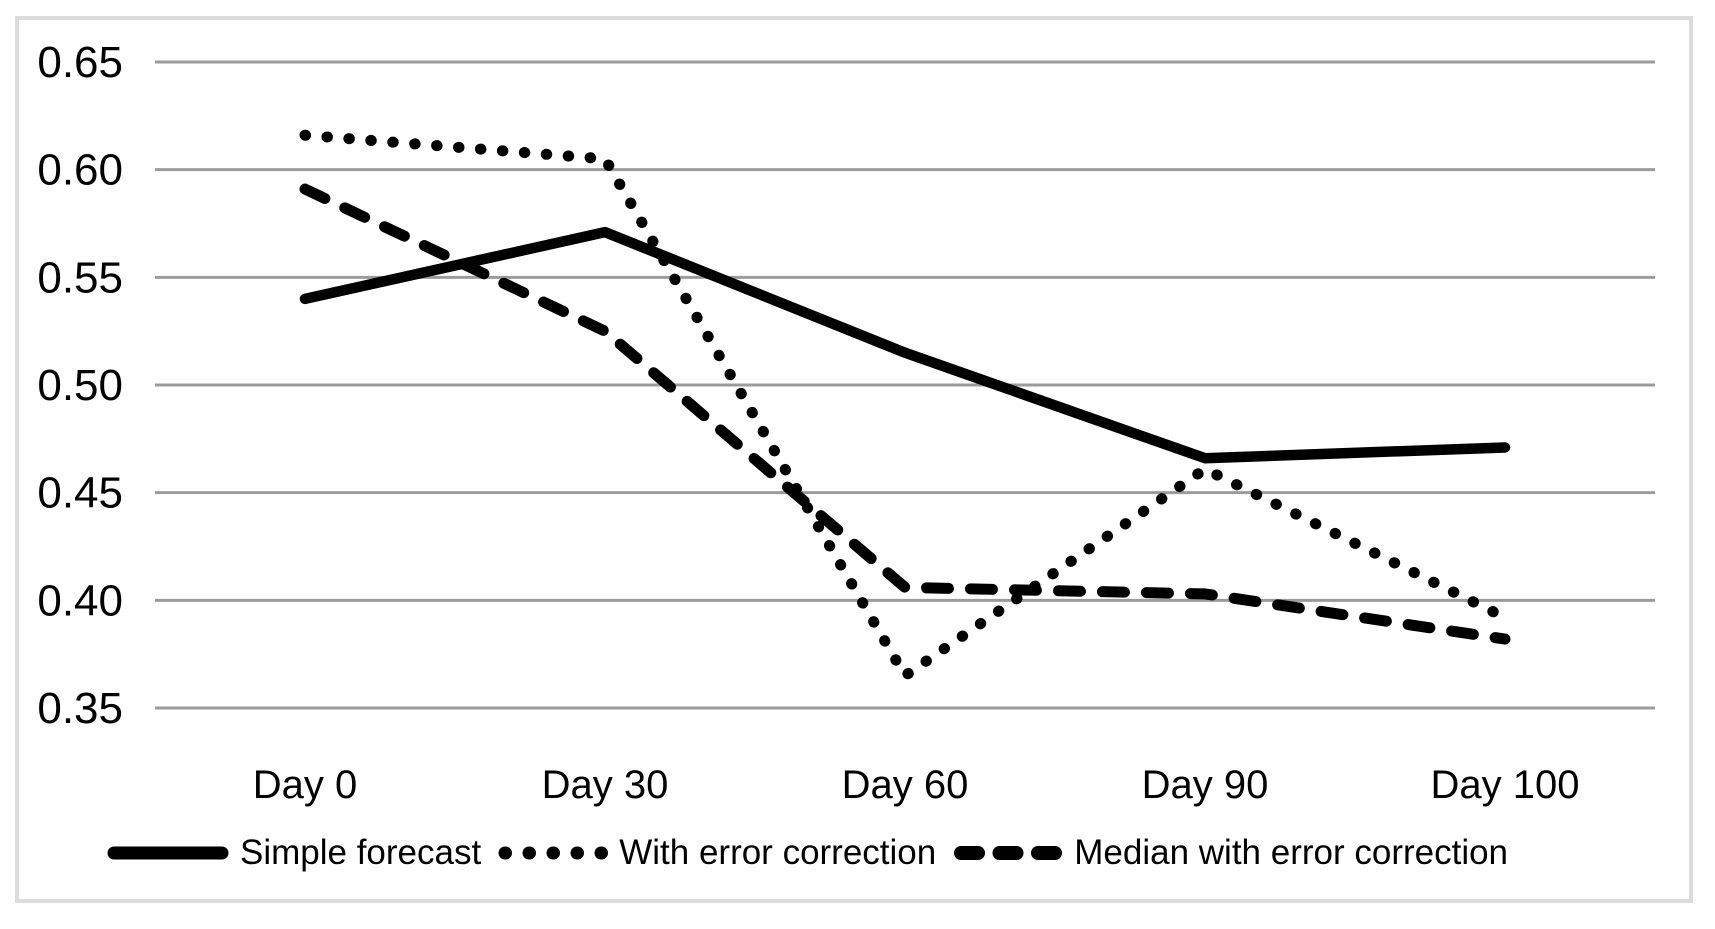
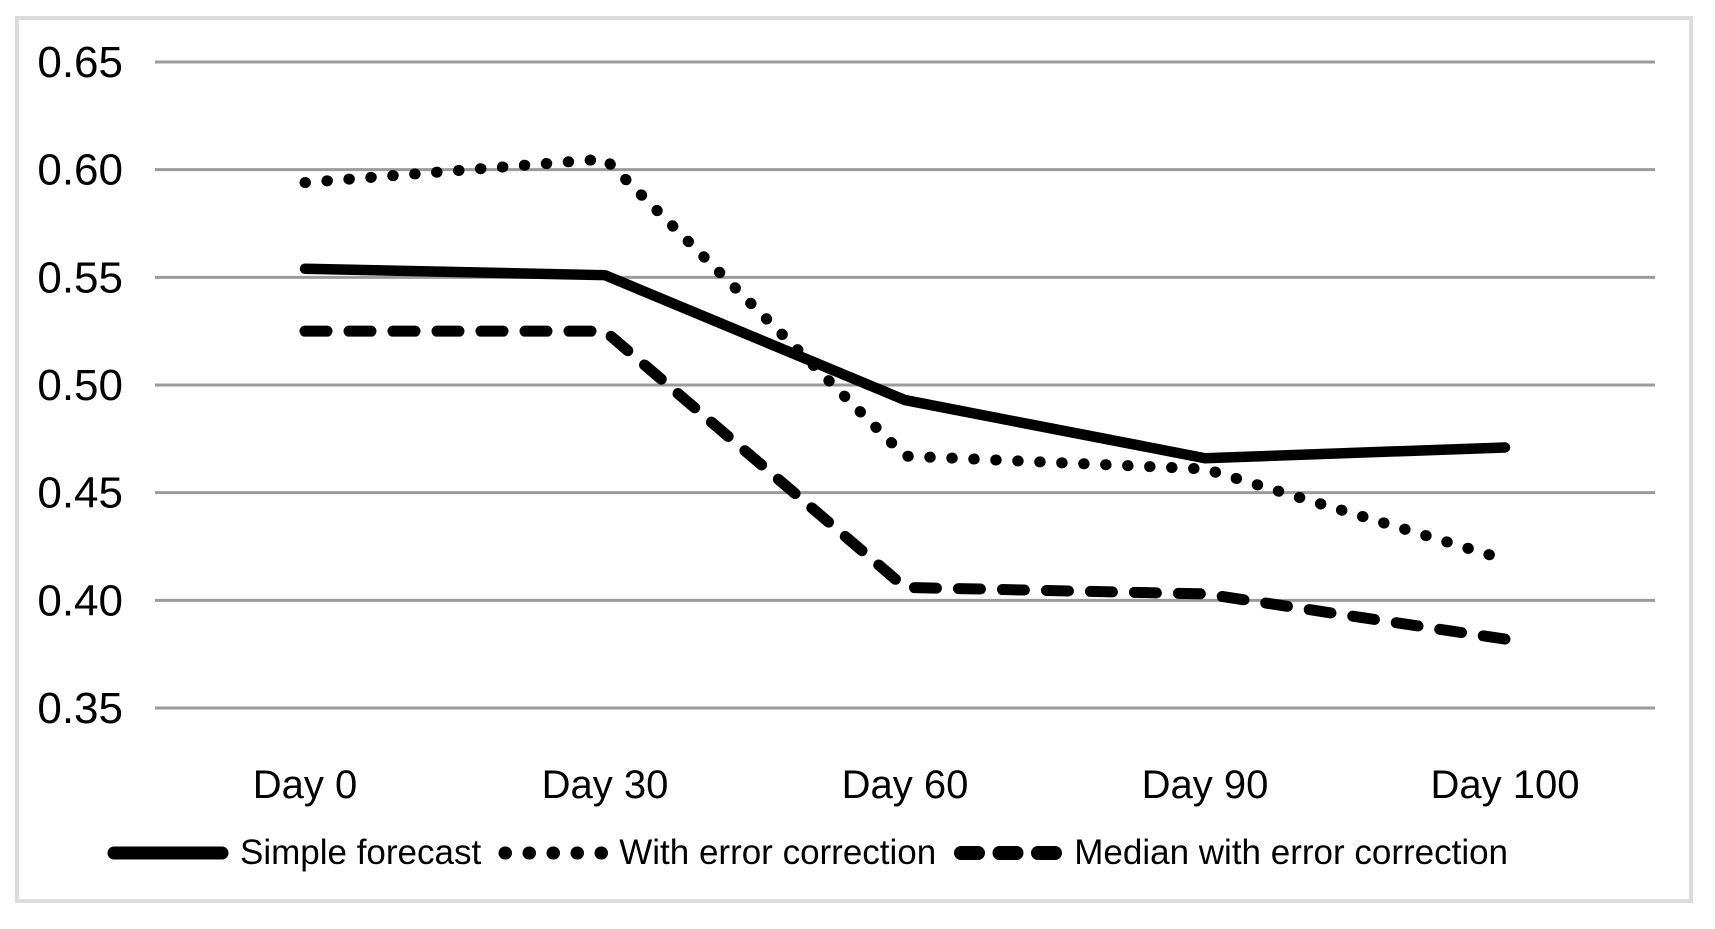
Simple forecast/Day 0: 0.540 -> 0.554
With error correction/Day 0: 0.616 -> 0.594
Median with error correction/Day 0: 0.591 -> 0.525
Simple forecast/Day 30: 0.571 -> 0.551
Simple forecast/Day 60: 0.515 -> 0.493
With error correction/Day 60: 0.365 -> 0.467
With error correction/Day 100: 0.392 -> 0.419
